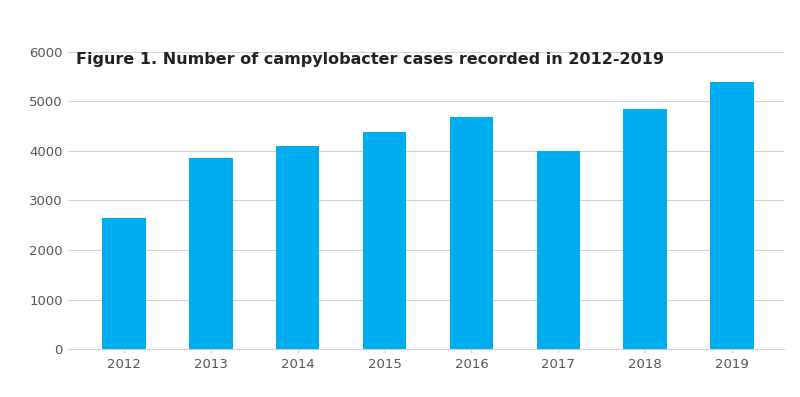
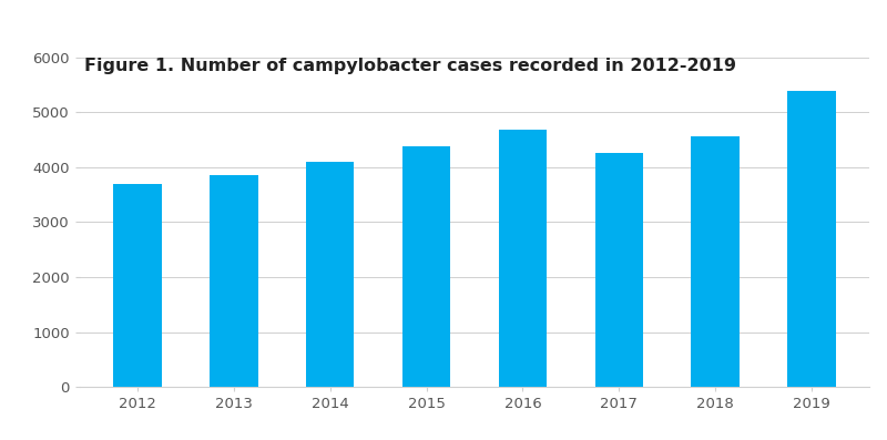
2012: 2650 -> 3700
2017: 4000 -> 4250
2018: 4850 -> 4560
